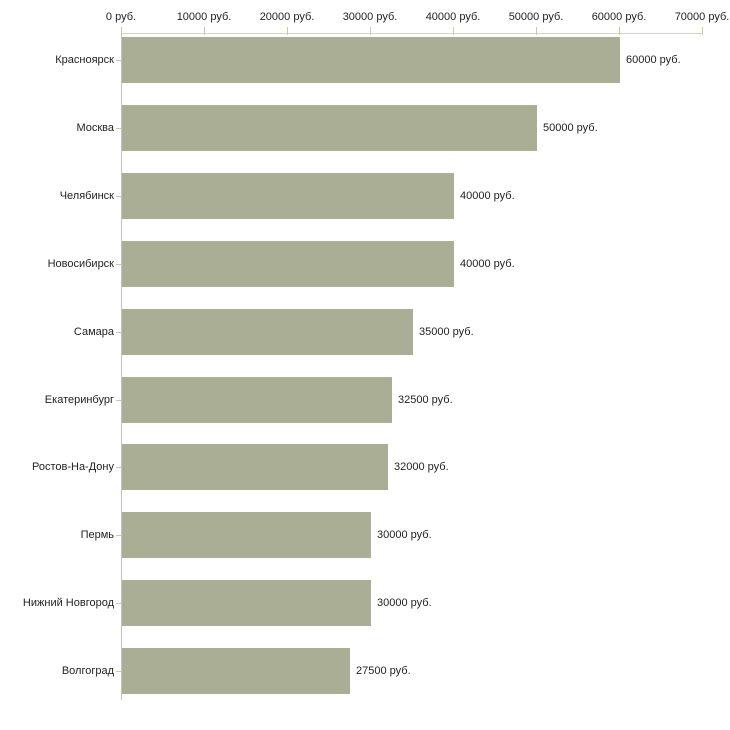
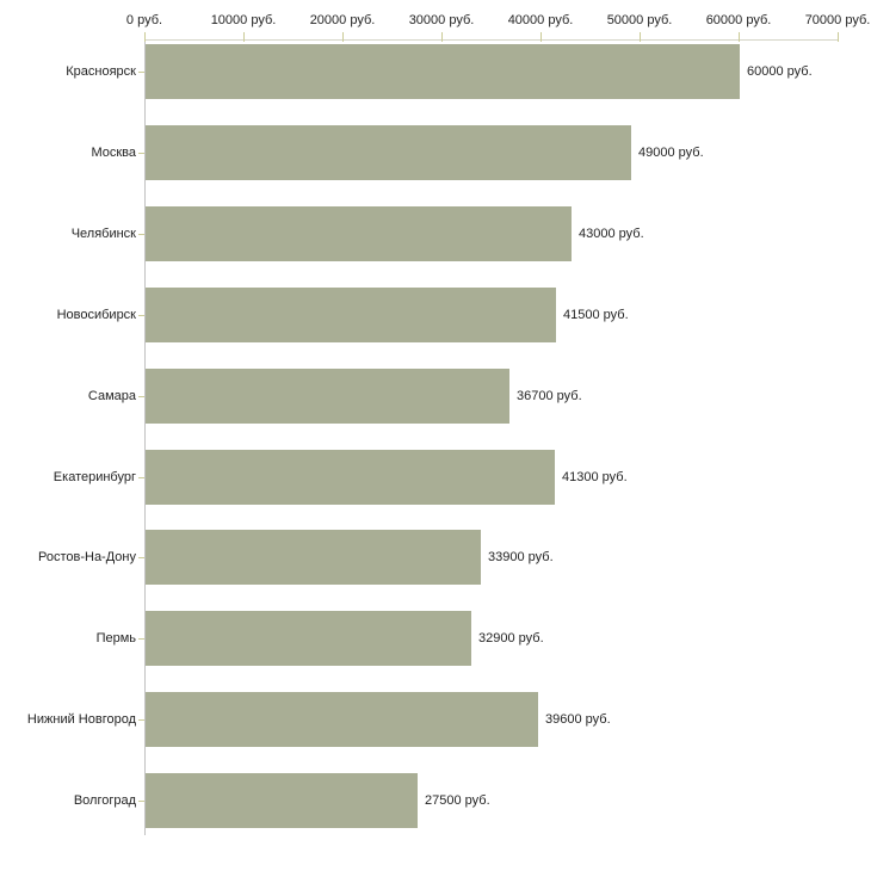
Москва: 50000 -> 49000
Челябинск: 40000 -> 43000
Новосибирск: 40000 -> 41500
Самара: 35000 -> 36700
Екатеринбург: 32500 -> 41300
Ростов-На-Дону: 32000 -> 33900
Пермь: 30000 -> 32900
Нижний Новгород: 30000 -> 39600
